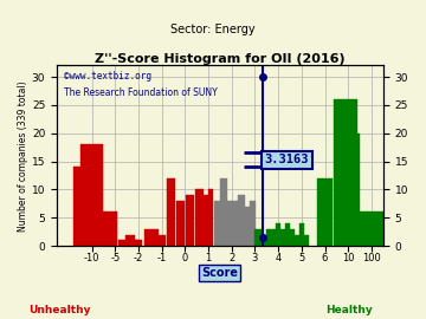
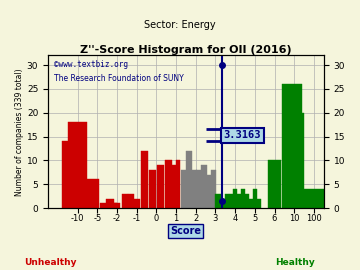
6: 12 -> 10
100: 6 -> 4
